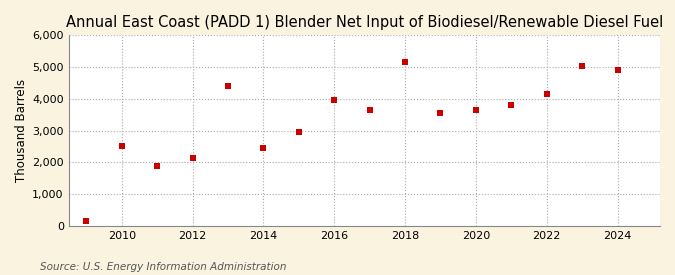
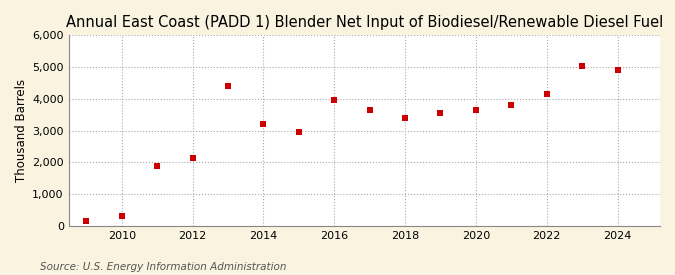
2010: 2,500 -> 300
2014: 2,450 -> 3,200
2018: 5,150 -> 3,400
